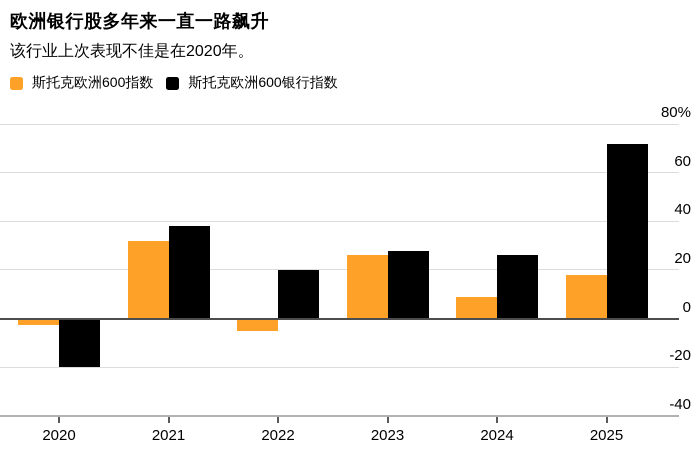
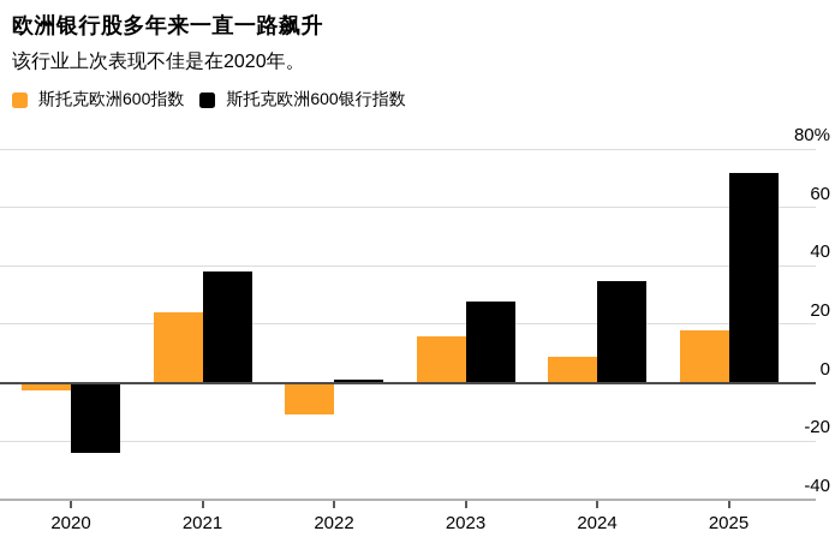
斯托克欧洲600银行指数/2020: -20% -> -24%
斯托克欧洲600指数/2021: 32% -> 24%
斯托克欧洲600指数/2022: -5% -> -11%
斯托克欧洲600银行指数/2022: 20% -> 1%
斯托克欧洲600指数/2023: 26% -> 16%
斯托克欧洲600银行指数/2024: 26% -> 35%
